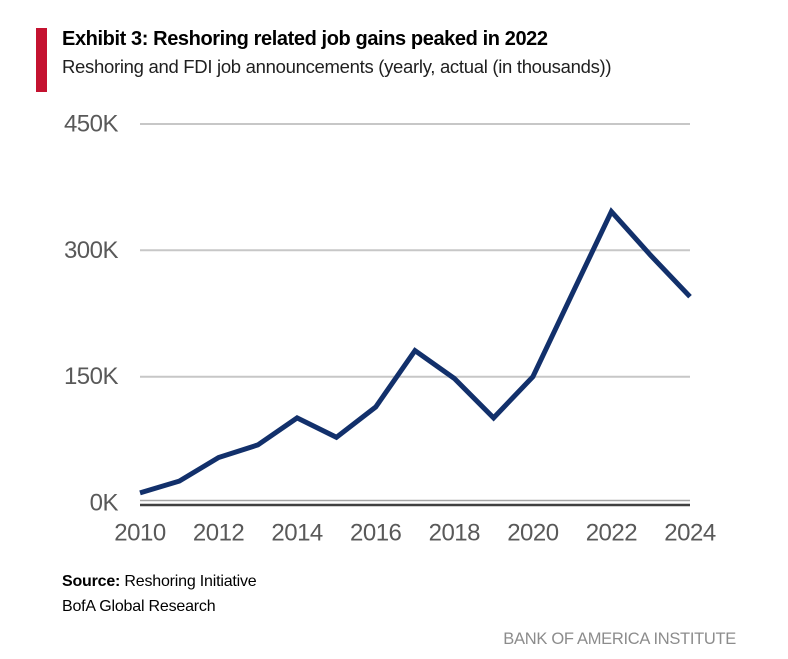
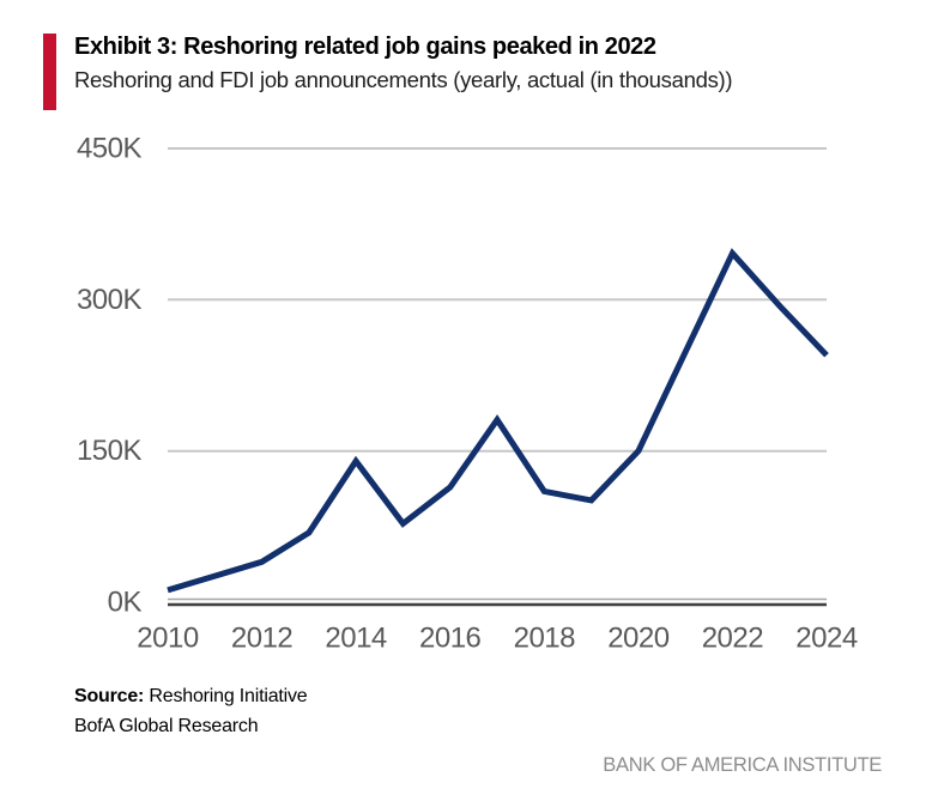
2012: 50K -> 40K
2014: 100K -> 140K
2018: 150K -> 110K
